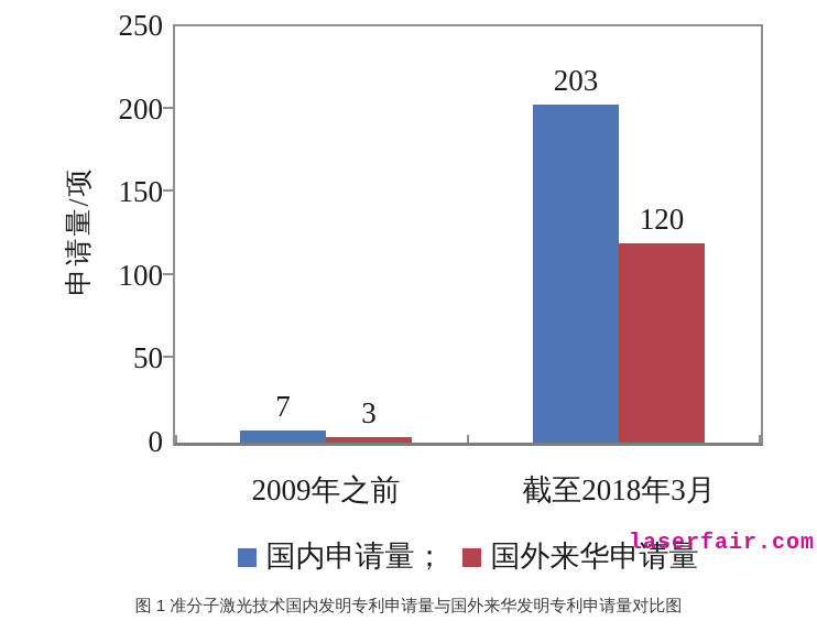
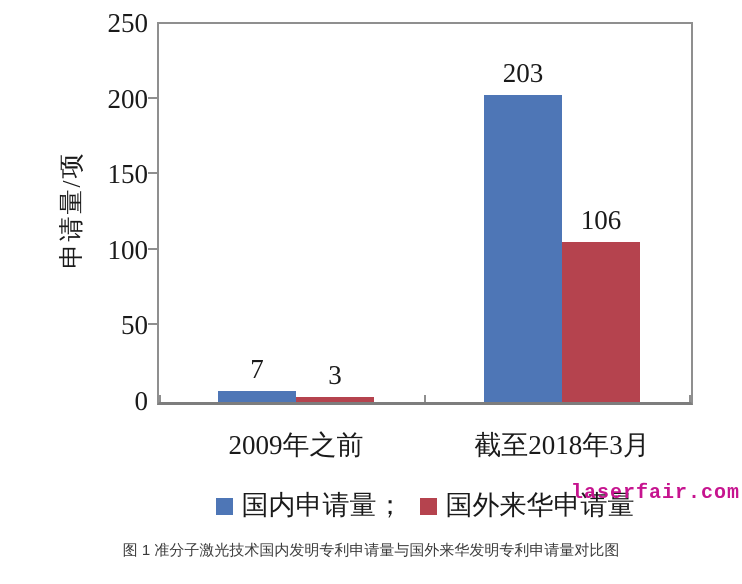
国外来华申请量/截至2018年3月: 120 -> 106
